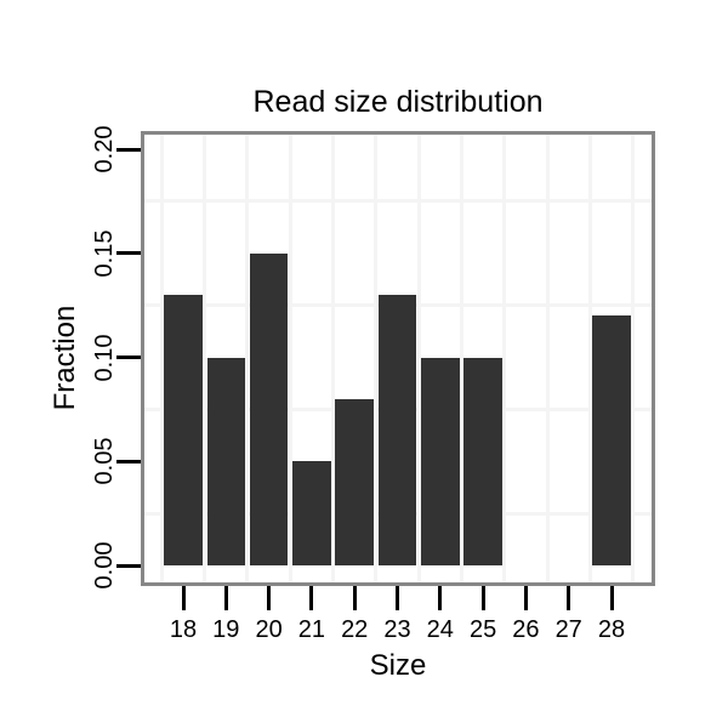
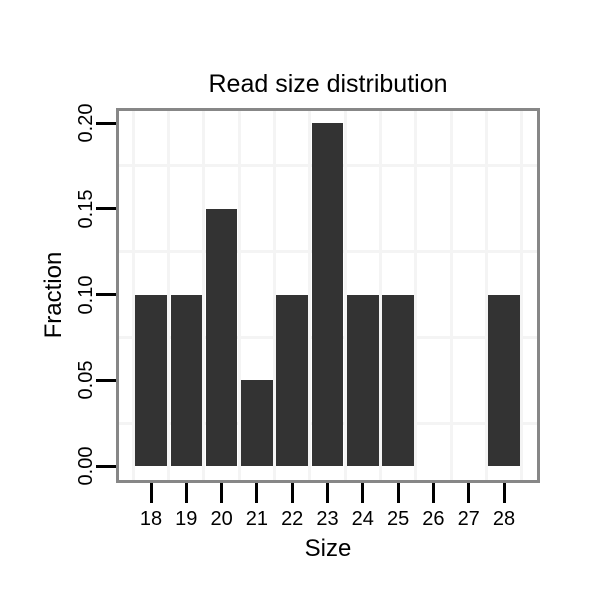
18: 0.13 -> 0.10
22: 0.08 -> 0.10
23: 0.13 -> 0.20
28: 0.12 -> 0.10
